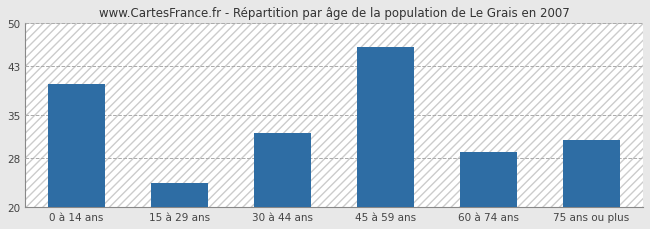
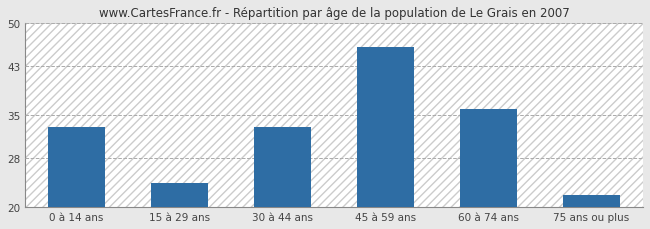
0 à 14 ans: 40 -> 33
30 à 44 ans: 32 -> 33
60 à 74 ans: 29 -> 36
75 ans ou plus: 31 -> 22
